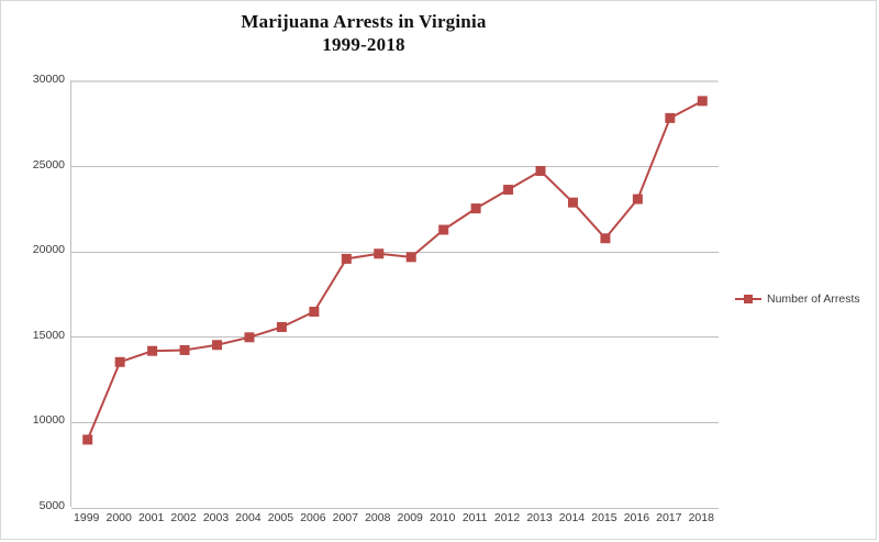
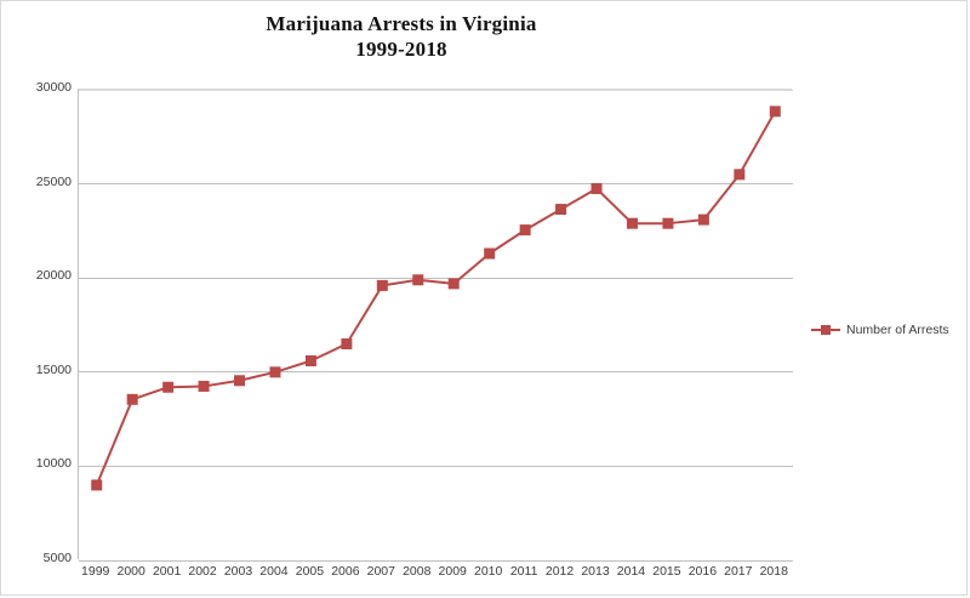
2015: 20800 -> 22900
2017: 27800 -> 25500
